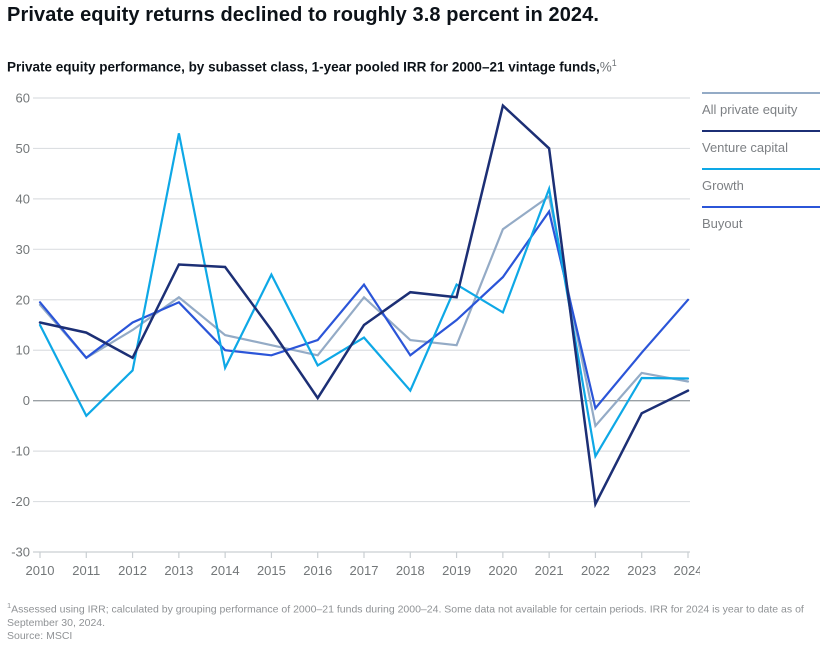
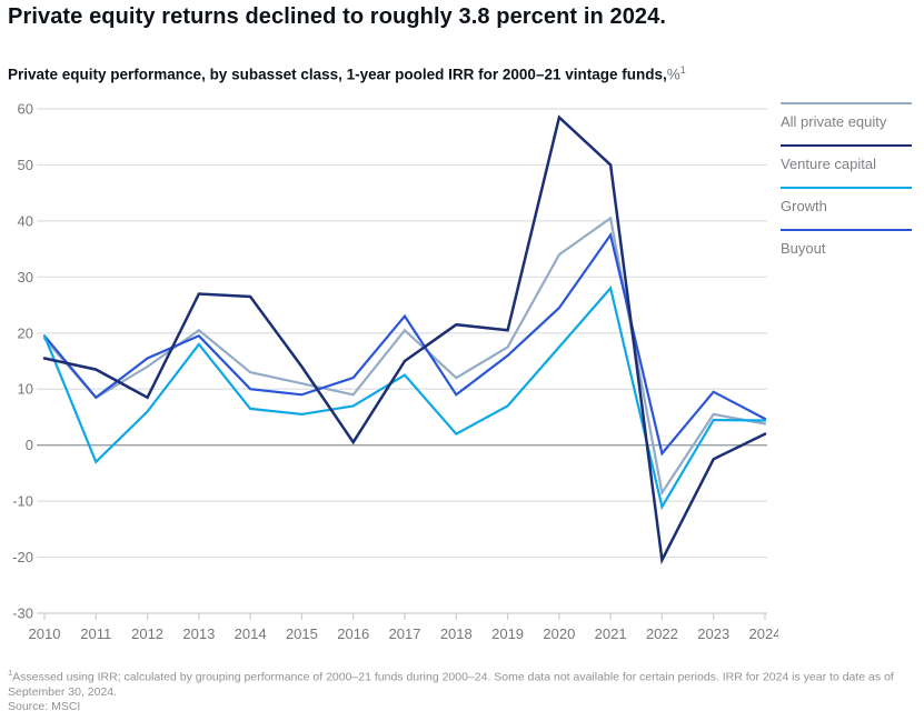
Growth/2010: 15 -> 20
Growth/2013: 53 -> 18
Growth/2015: 25 -> 6
All private equity/2019: 11 -> 18
Growth/2019: 23 -> 7
Growth/2021: 42 -> 28
All private equity/2022: -5 -> -8
Buyout/2024: 20 -> 5
